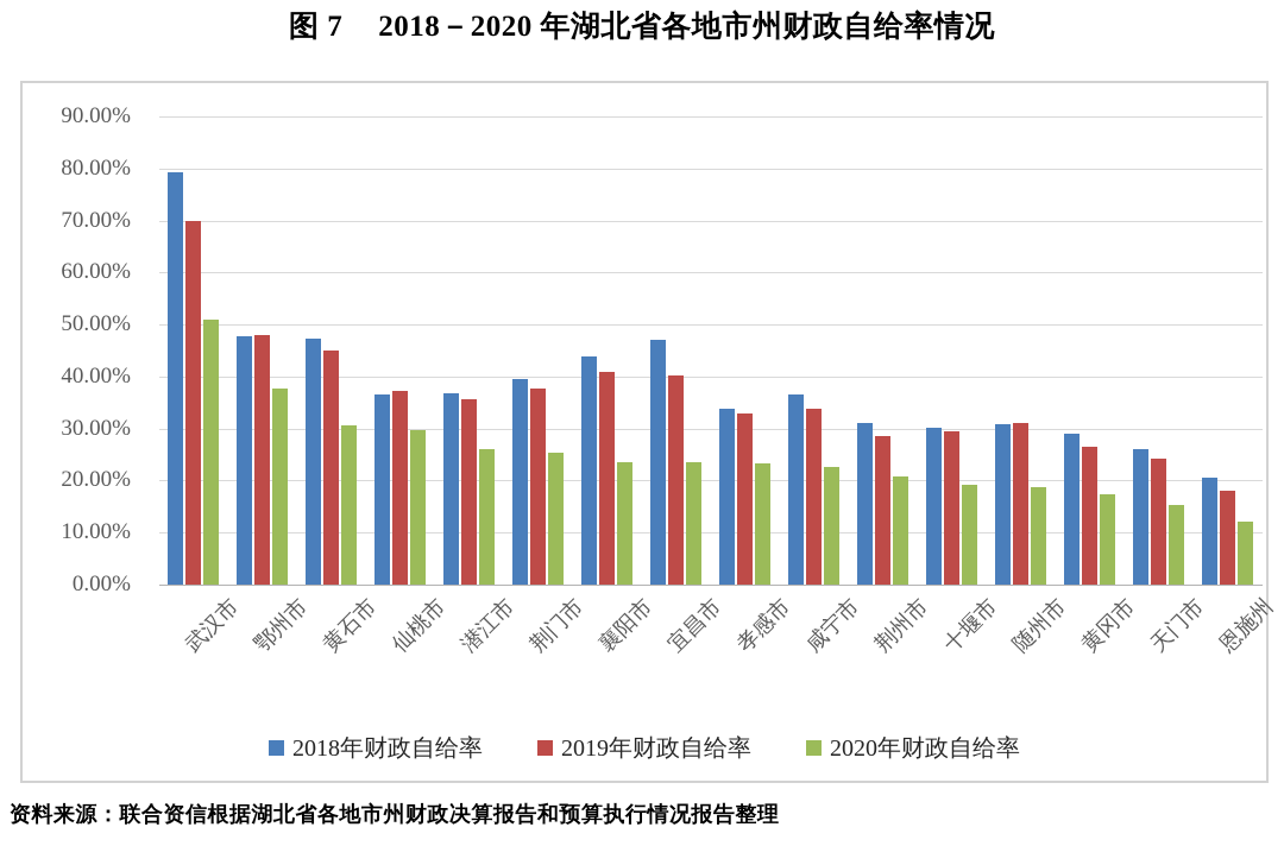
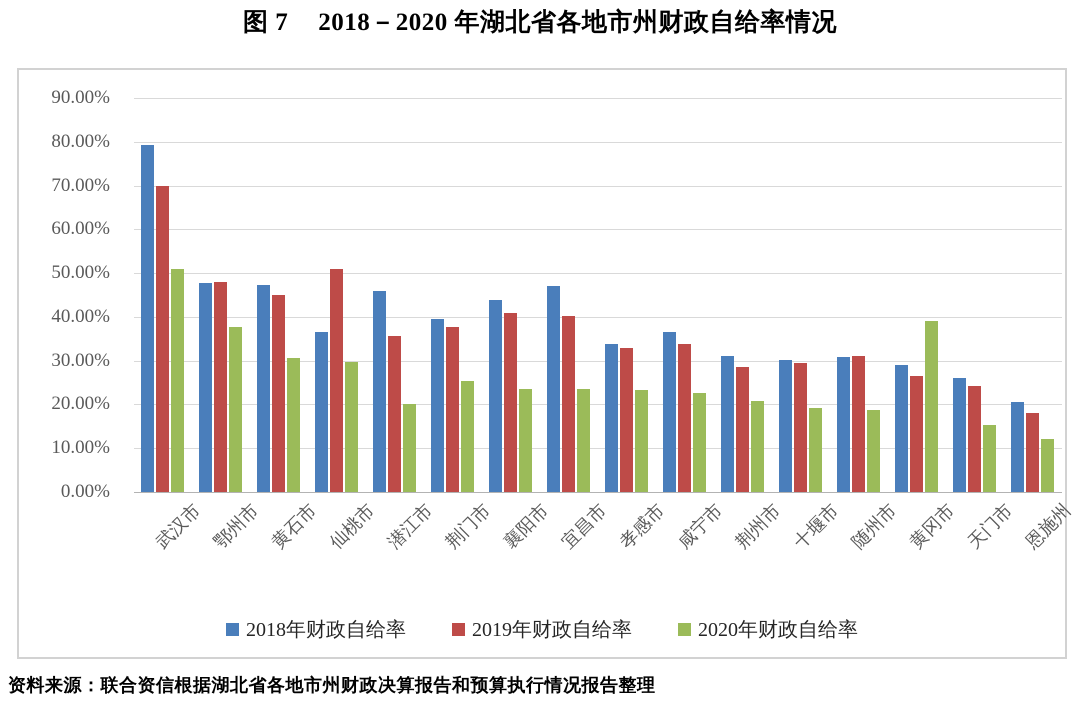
2019年财政自给率/仙桃市: 37% -> 51%
2018年财政自给率/潜江市: 37% -> 46%
2020年财政自给率/潜江市: 26% -> 20%
2020年财政自给率/黄冈市: 17% -> 39%
